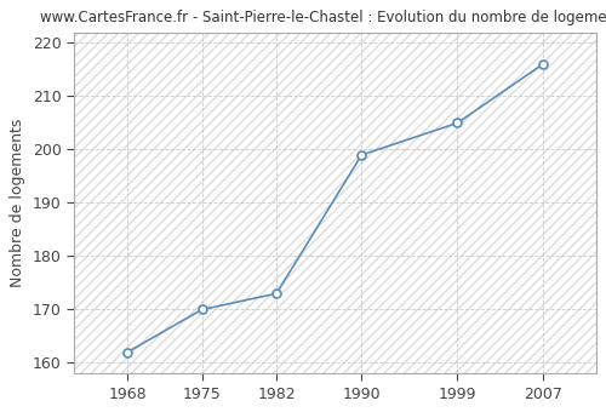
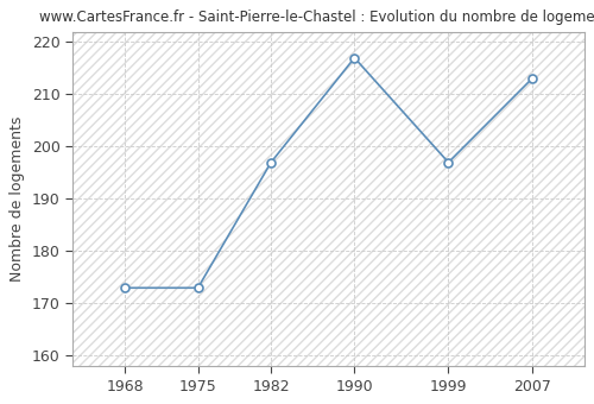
1968: 162 -> 173
1975: 170 -> 173
1982: 173 -> 197
1990: 199 -> 217
1999: 205 -> 197
2007: 216 -> 213
